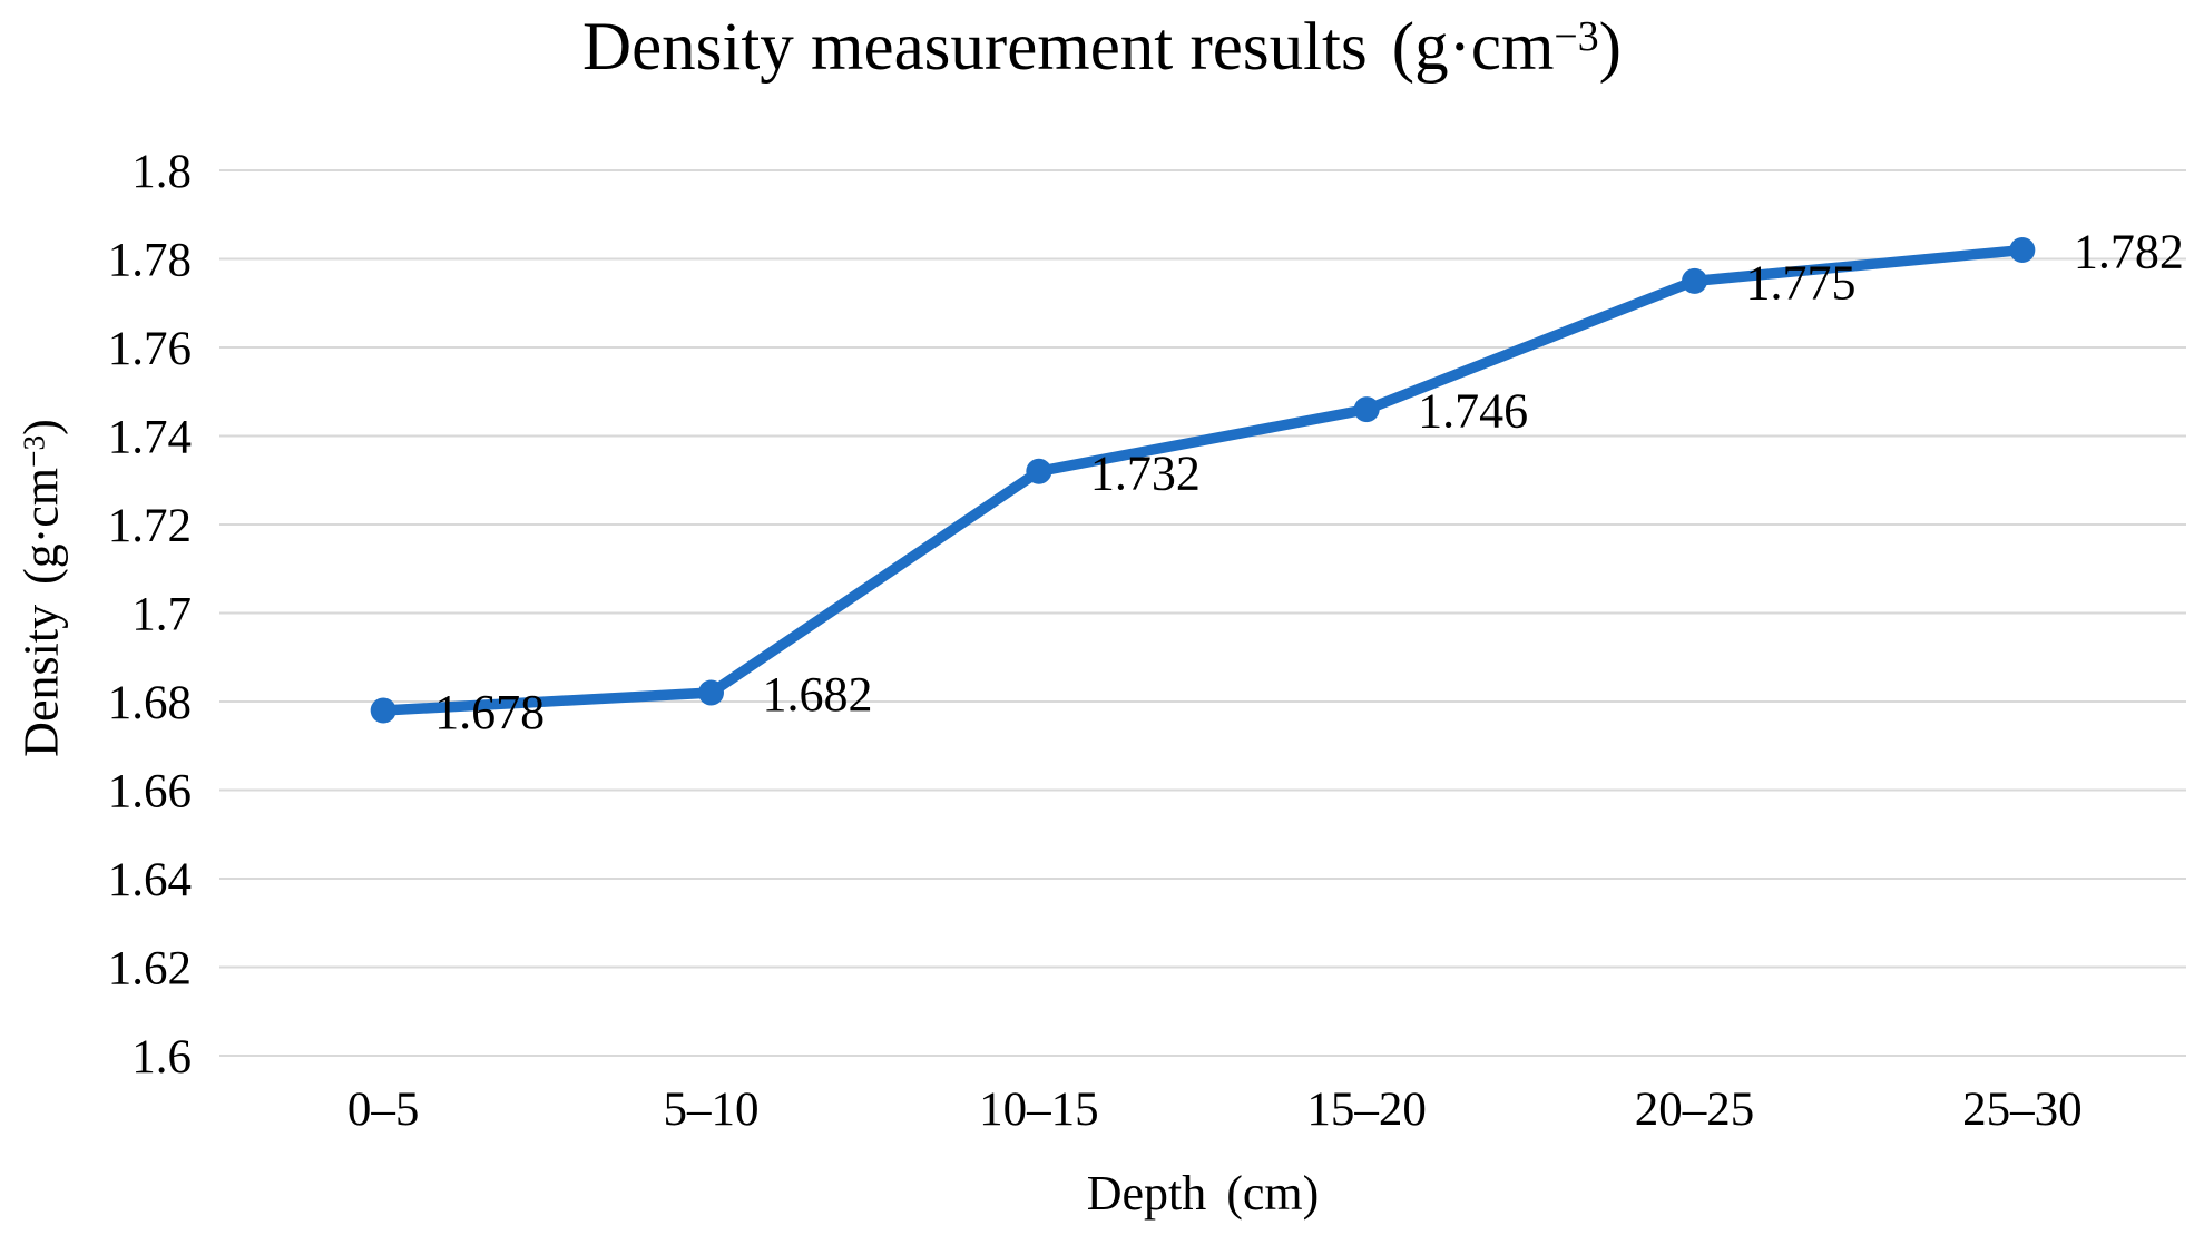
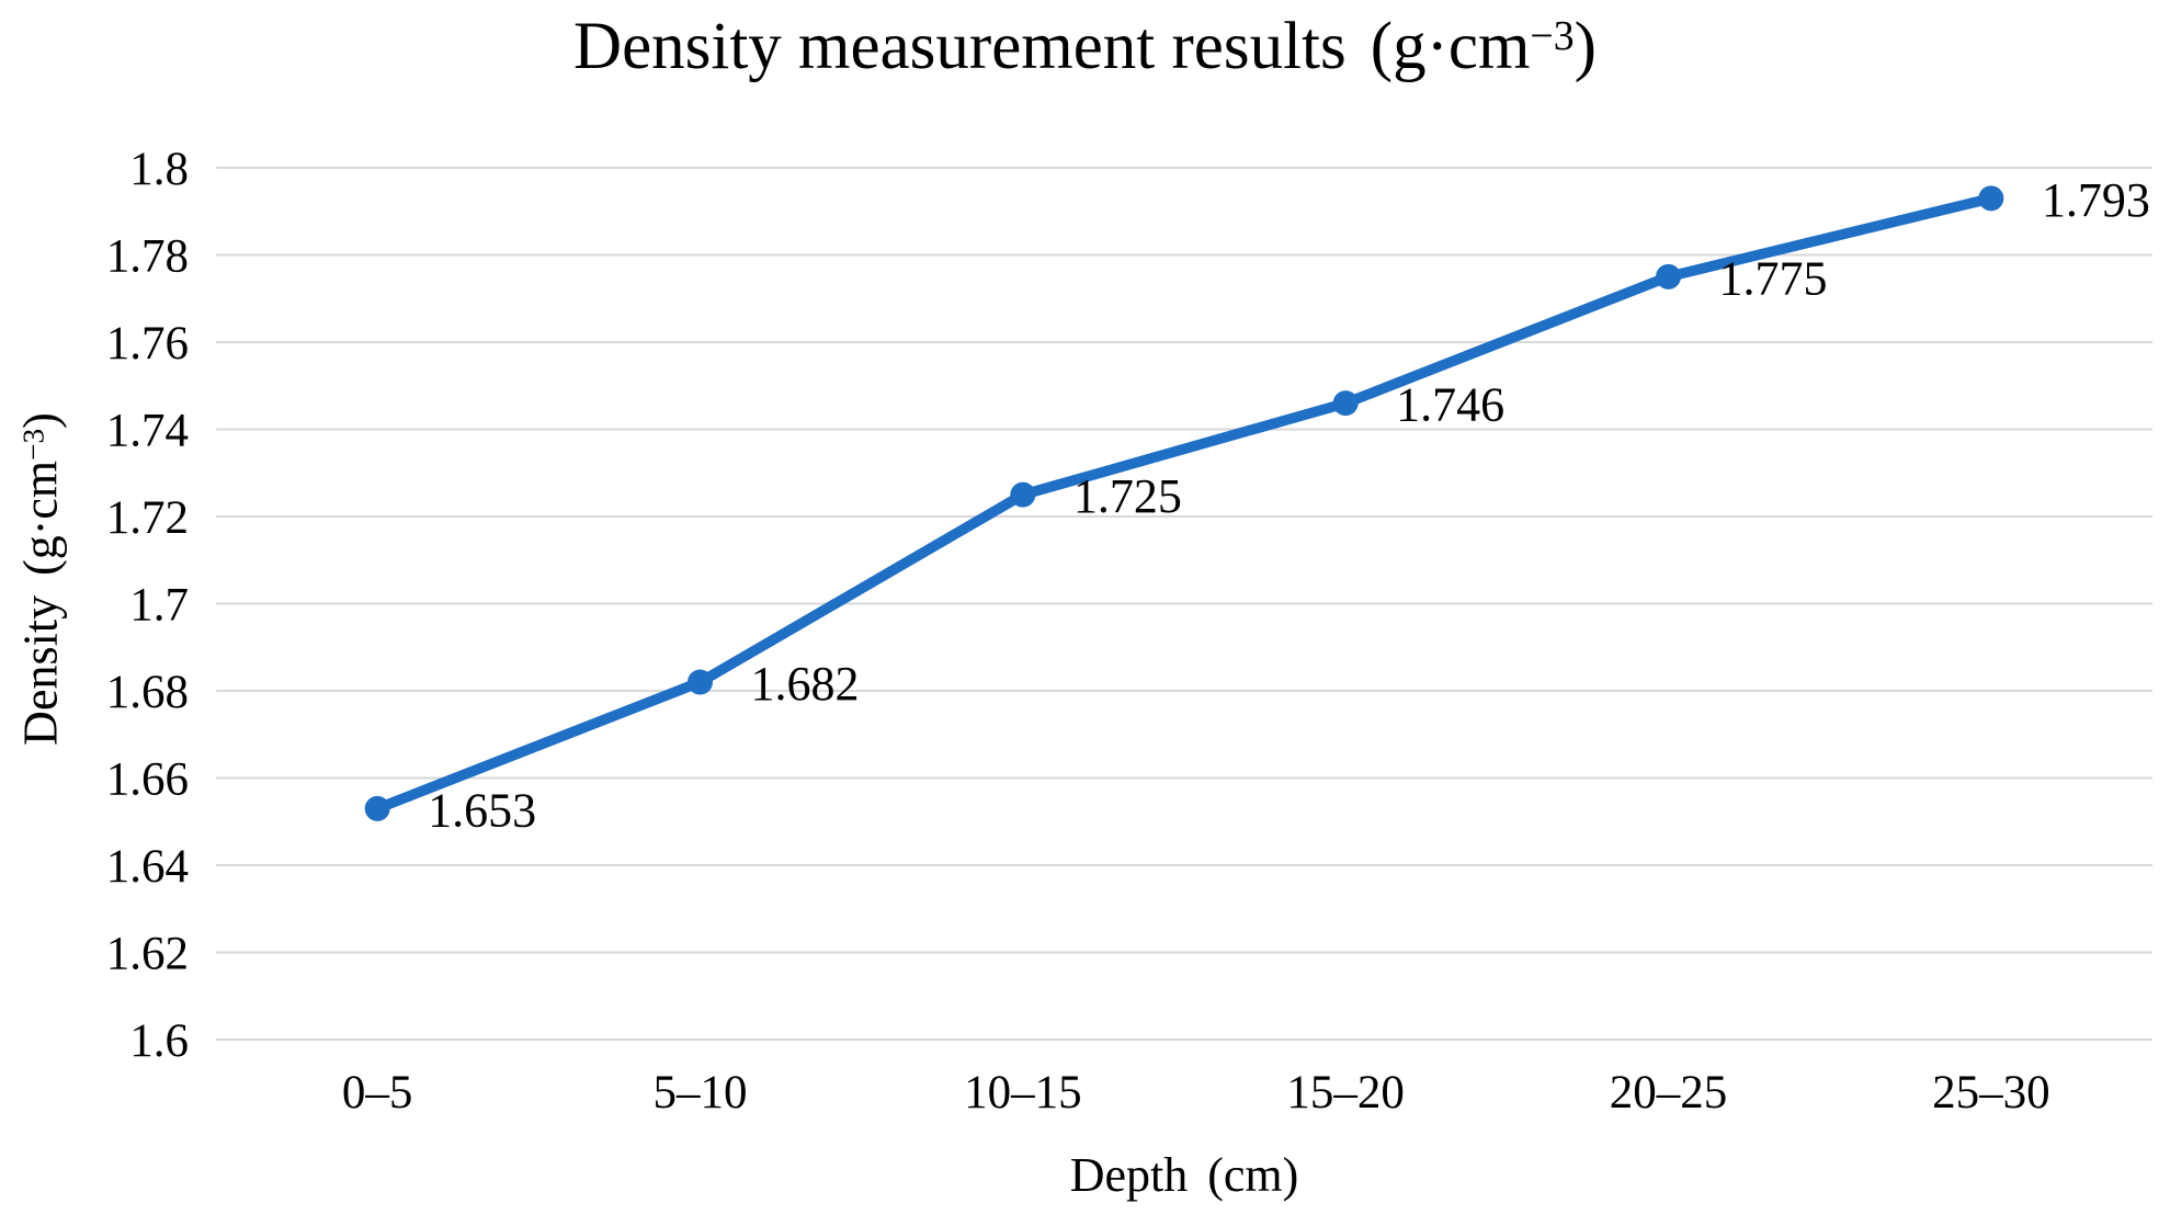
0–5: 1.678 -> 1.653
10–15: 1.732 -> 1.725
25–30: 1.782 -> 1.793
